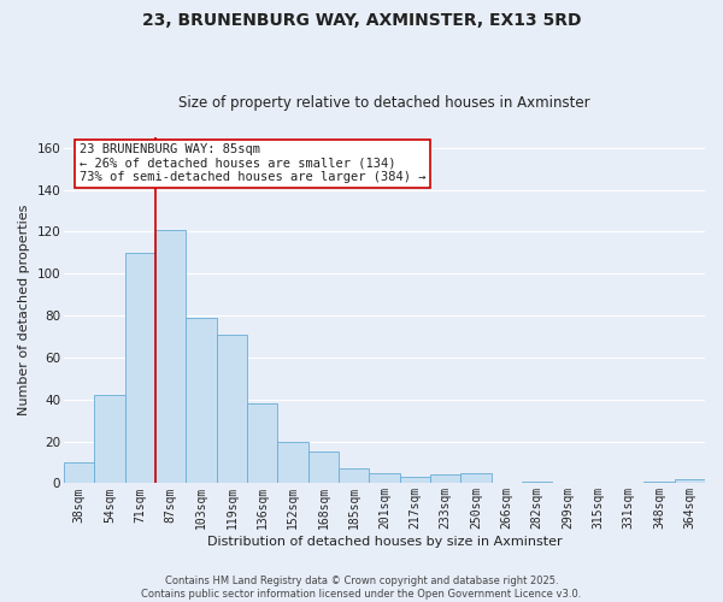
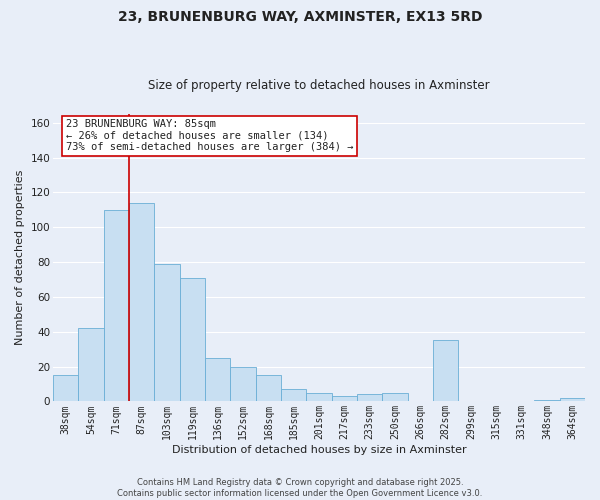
38sqm: 10 -> 15
87sqm: 121 -> 114
136sqm: 38 -> 25
282sqm: 1 -> 35
